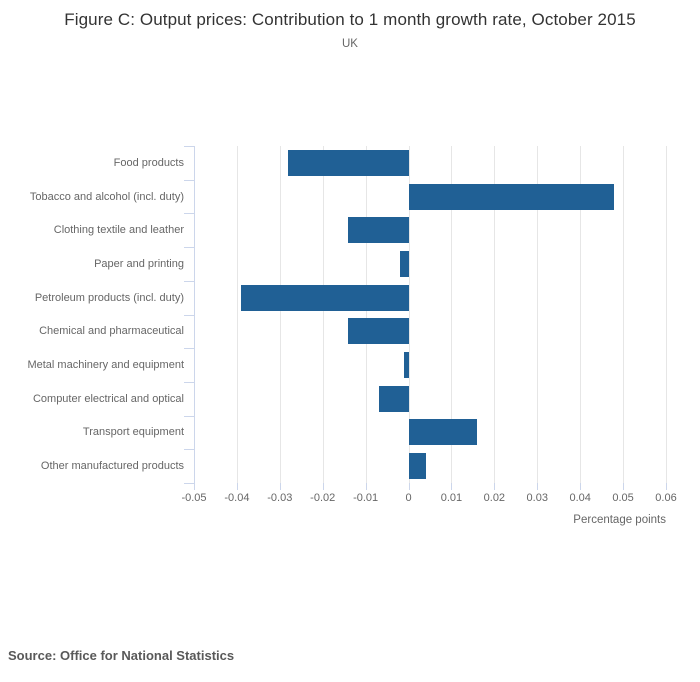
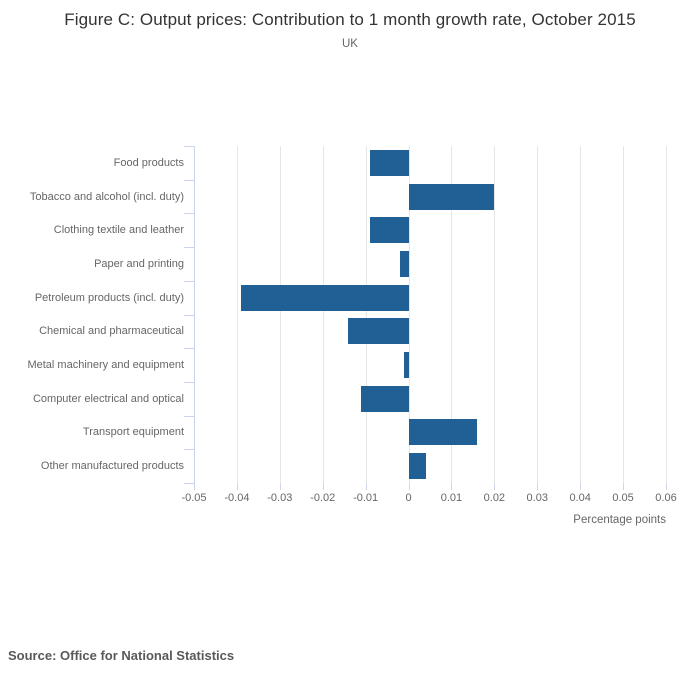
Food products: -0.028 -> -0.009
Tobacco and alcohol (incl. duty): 0.048 -> 0.020
Clothing textile and leather: -0.014 -> -0.009
Computer electrical and optical: -0.007 -> -0.011
